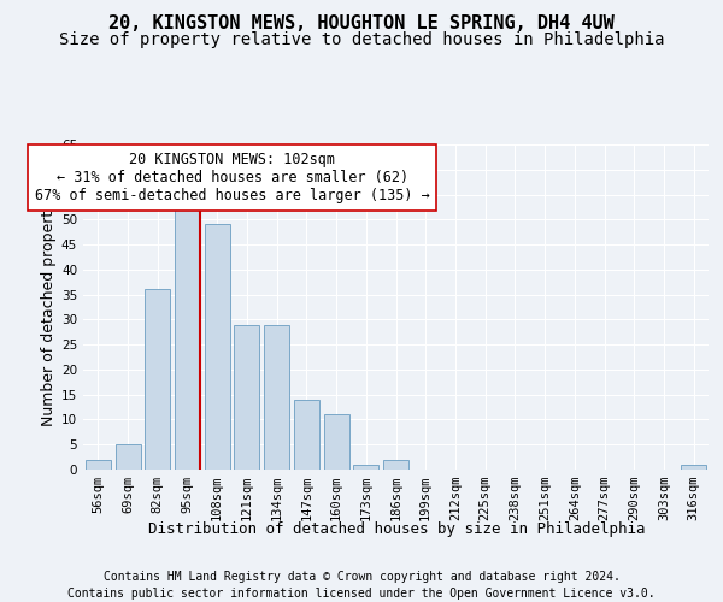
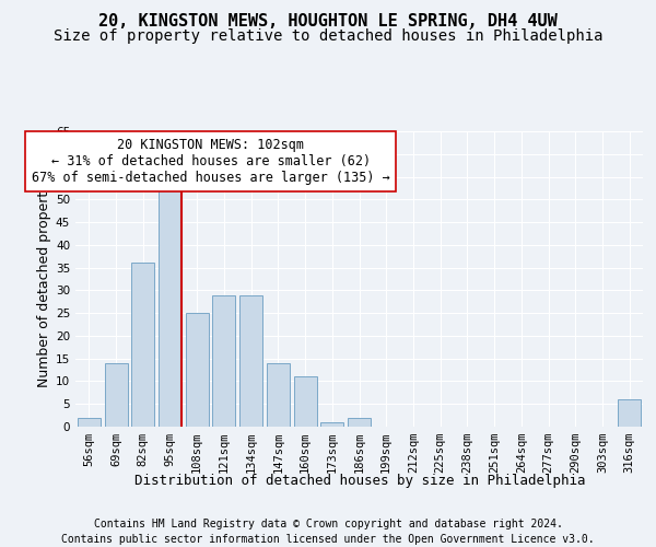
69sqm: 5 -> 14
108sqm: 49 -> 25
316sqm: 1 -> 6
